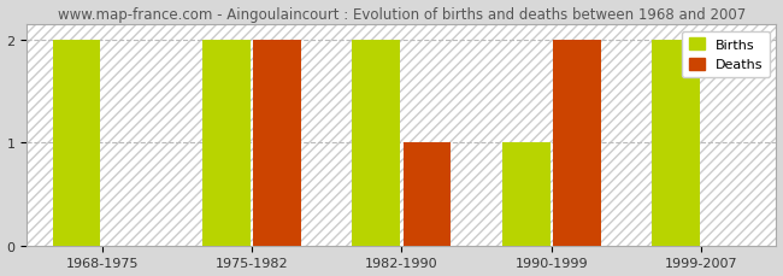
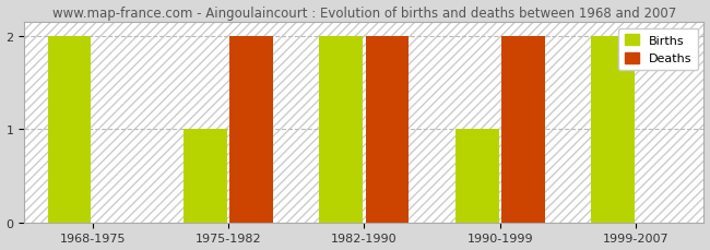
Births/1975-1982: 2 -> 1
Deaths/1982-1990: 1 -> 2
